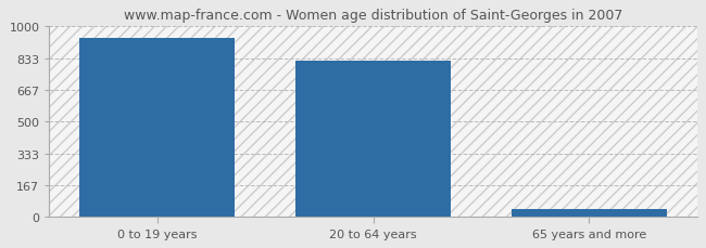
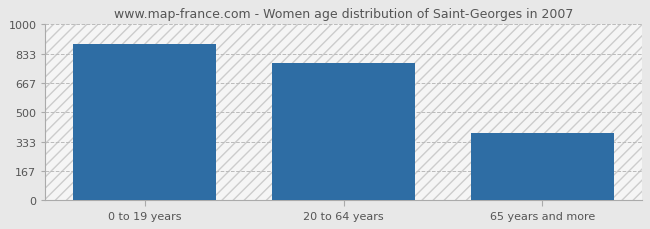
0 to 19 years: 940 -> 890
20 to 64 years: 820 -> 780
65 years and more: 40 -> 380
